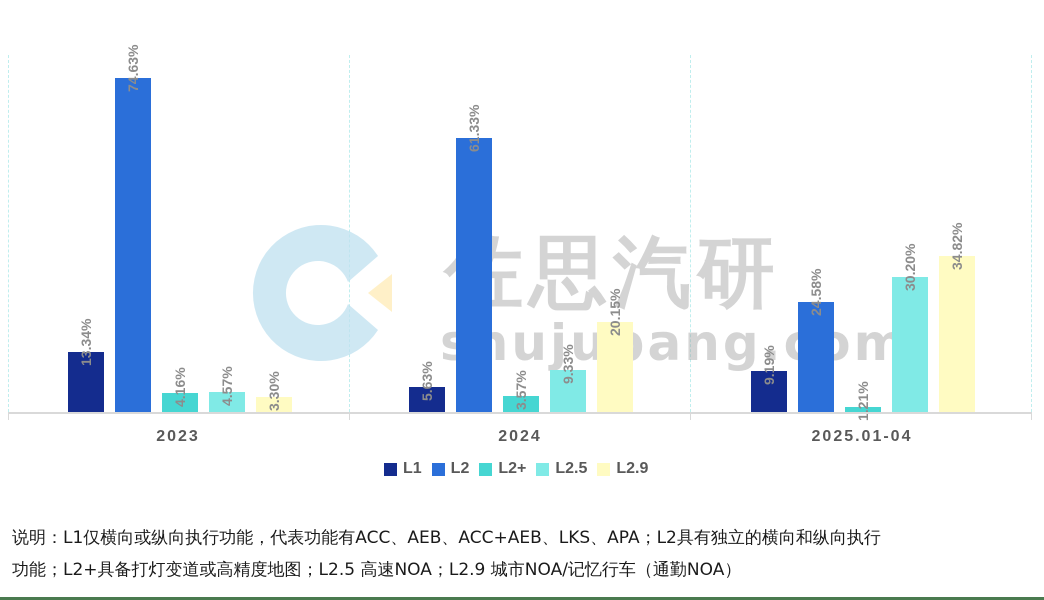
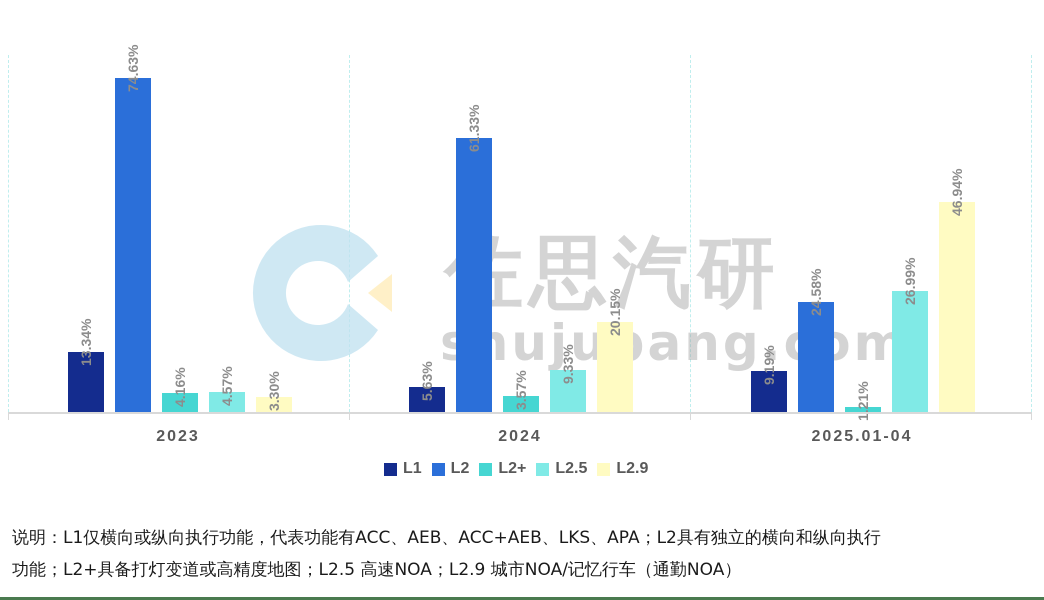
L2.5/2025.01-04: 30.20% -> 26.99%
L2.9/2025.01-04: 34.82% -> 46.94%
